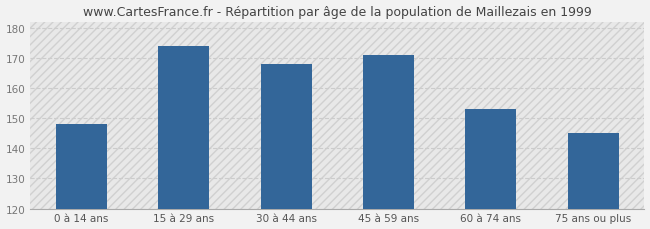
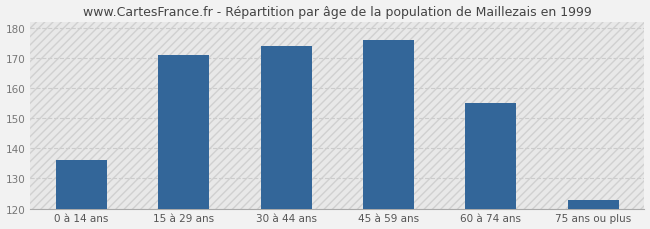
0 à 14 ans: 148 -> 136
15 à 29 ans: 174 -> 171
30 à 44 ans: 168 -> 174
45 à 59 ans: 171 -> 176
60 à 74 ans: 153 -> 155
75 ans ou plus: 145 -> 123
